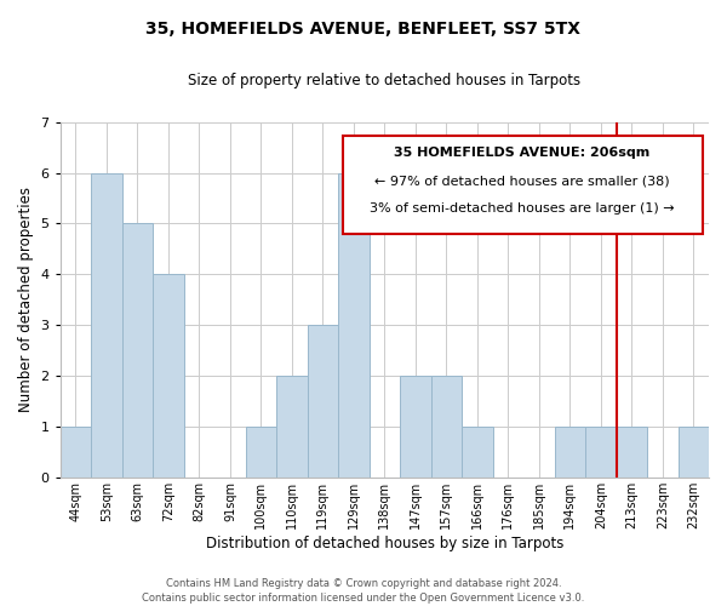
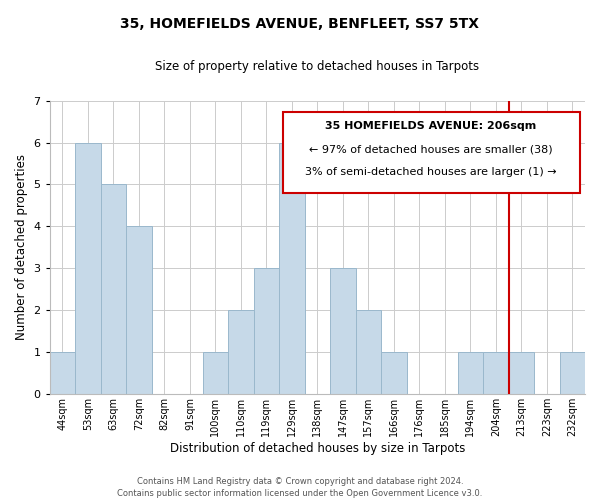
147sqm: 2 -> 3
